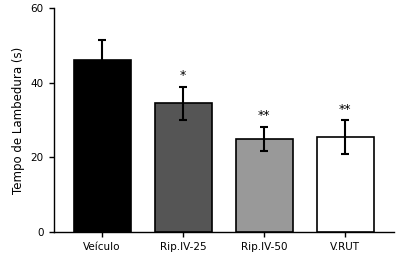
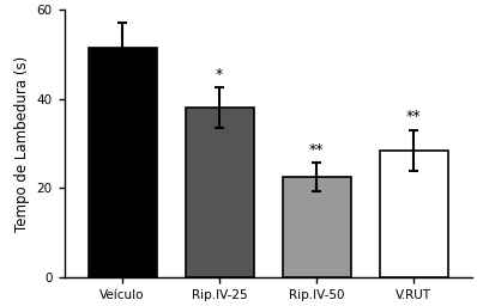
Veículo: 46.0 -> 51.5
Rip.IV-25: 34.5 -> 38.0
Rip.IV-50: 25.0 -> 22.5
V.RUT: 25.5 -> 28.5
